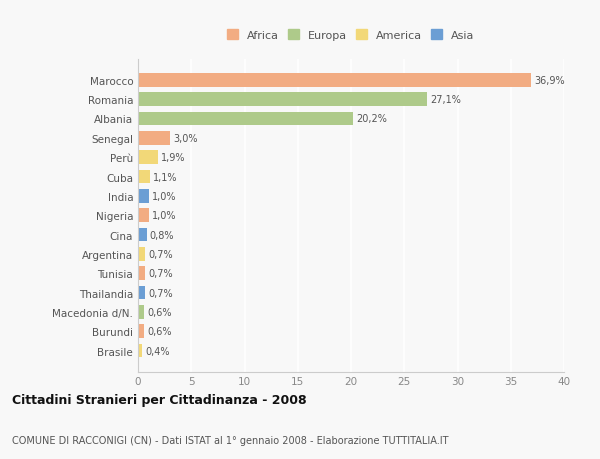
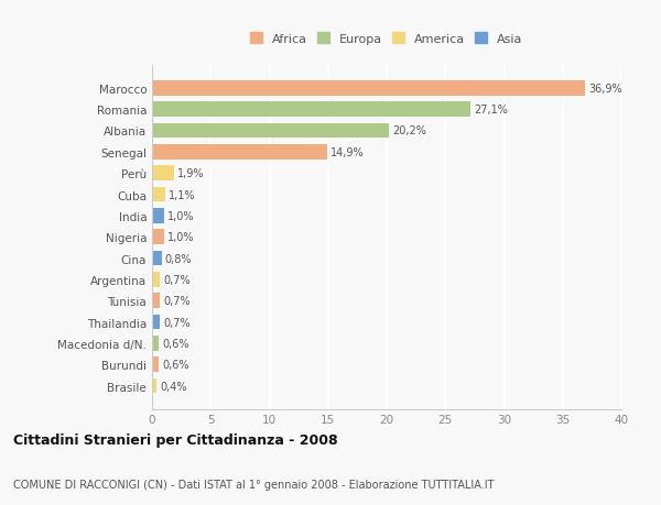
Senegal: 3,0% -> 14,9%
